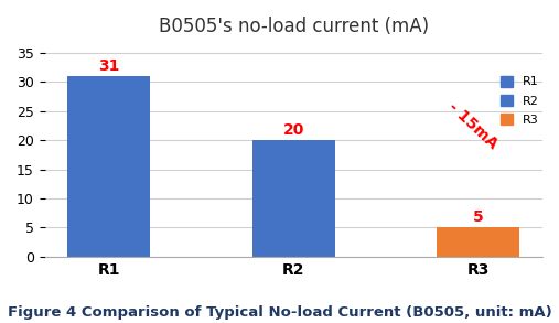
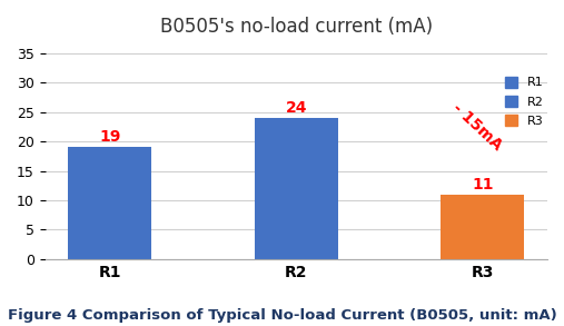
R1: 31 -> 19
R2: 20 -> 24
R3: 5 -> 11
